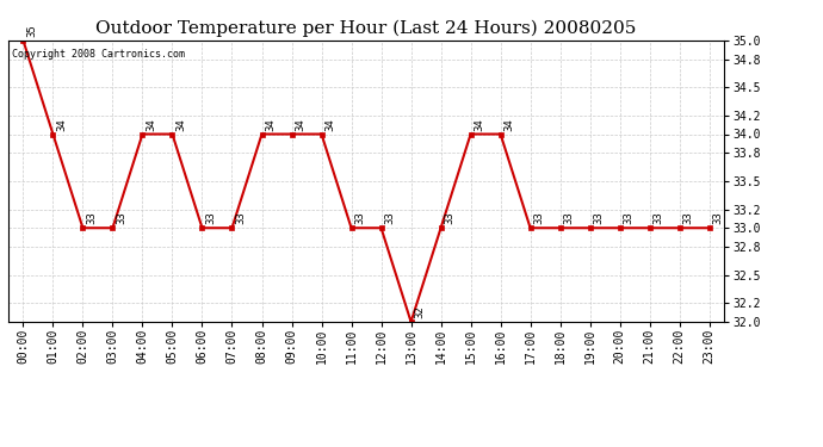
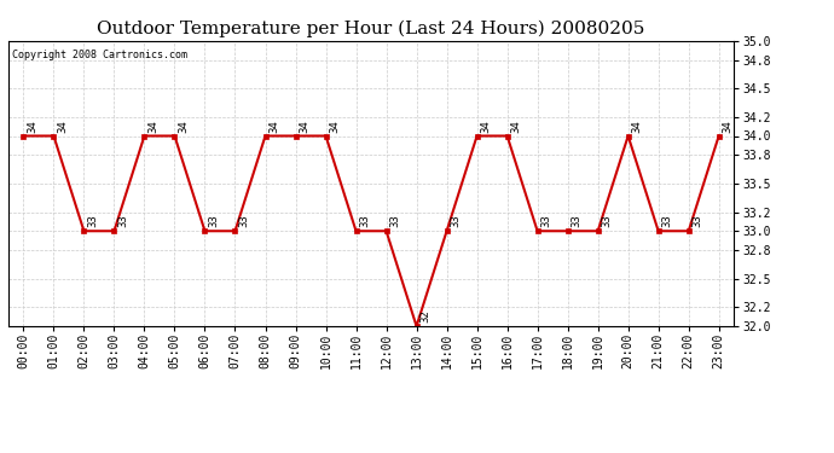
00:00: 35 -> 34
20:00: 33 -> 34
23:00: 33 -> 34
